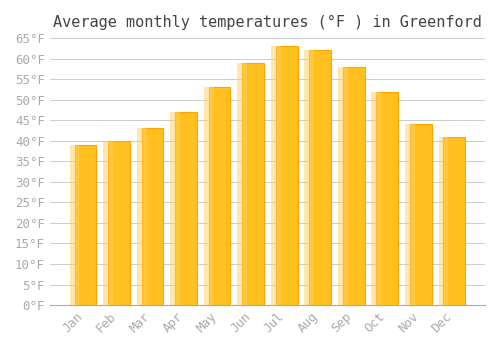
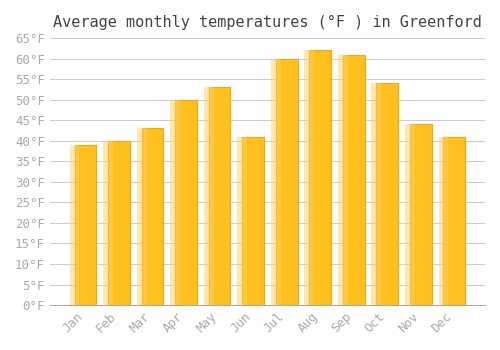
Apr: 47°F -> 50°F
Jun: 59°F -> 41°F
Jul: 63°F -> 60°F
Sep: 58°F -> 61°F
Oct: 52°F -> 54°F
